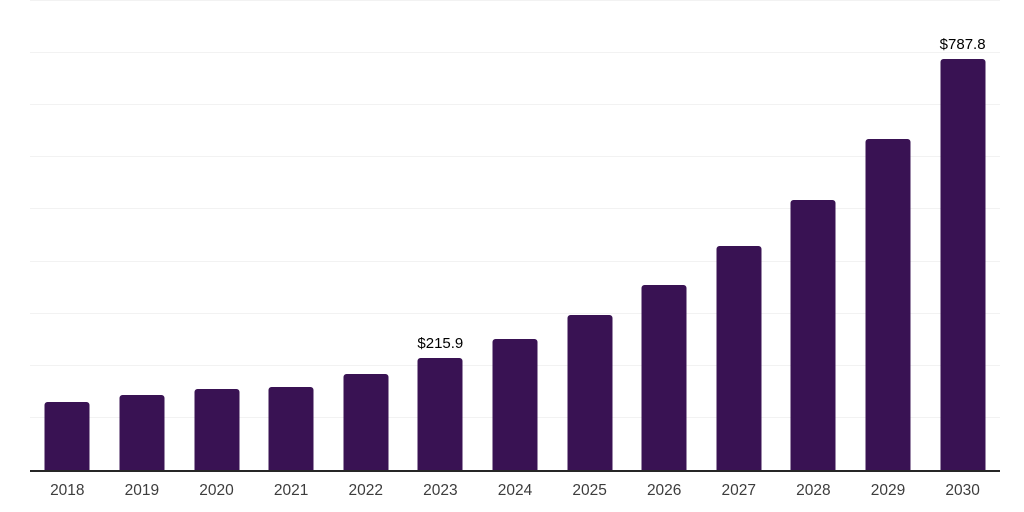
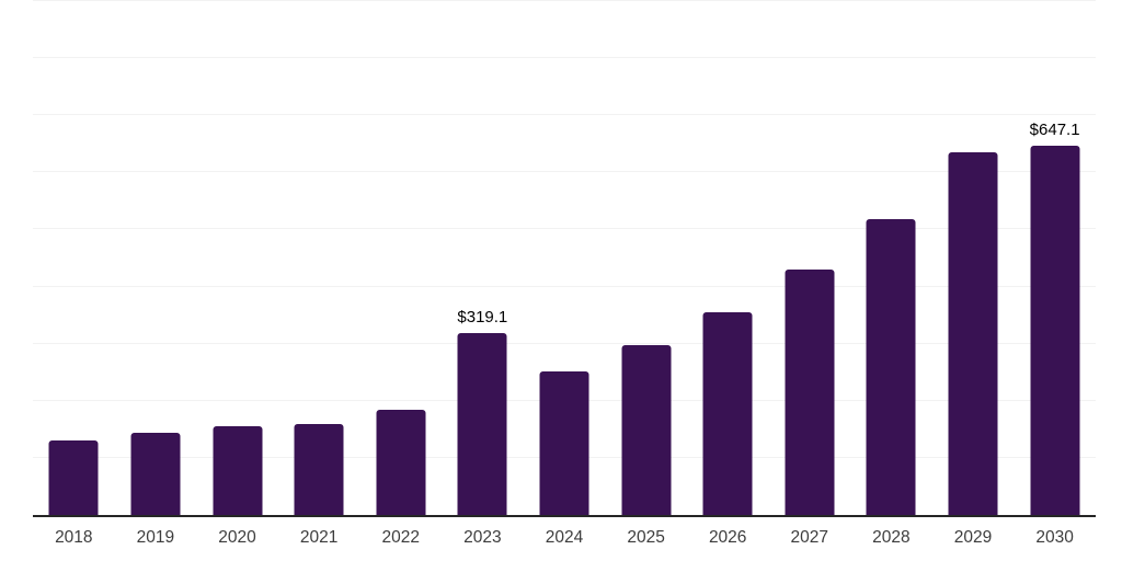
2023: $215.9 -> $319.1
2030: $787.8 -> $647.1
